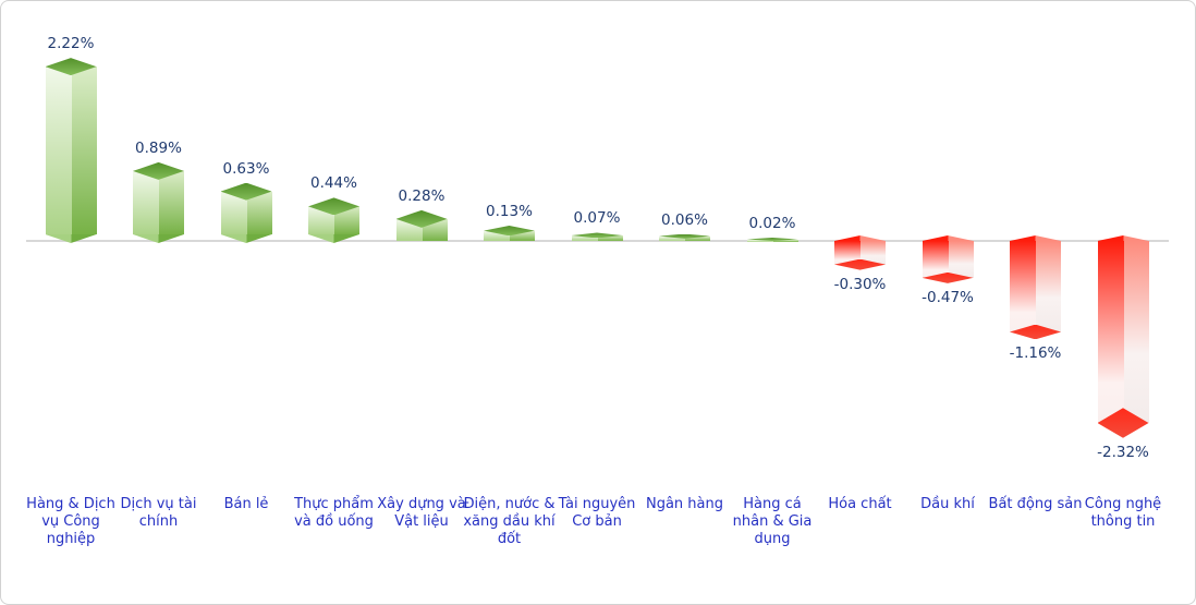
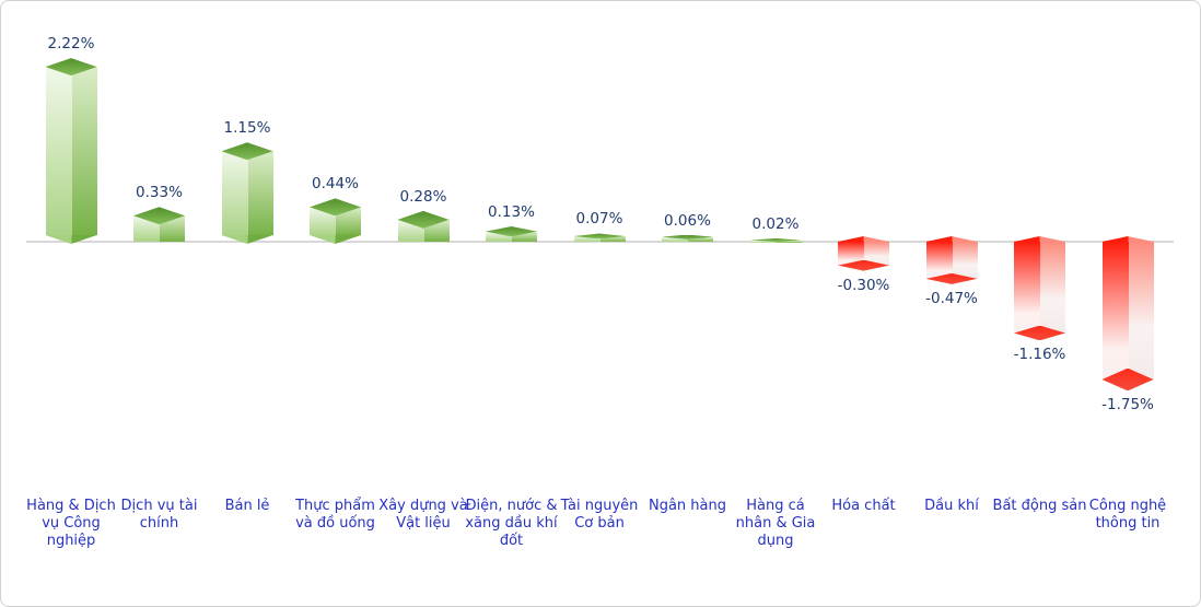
Dịch vụ tài chính: 0.89% -> 0.33%
Bán lẻ: 0.63% -> 1.15%
Công nghệ thông tin: -2.32% -> -1.75%
